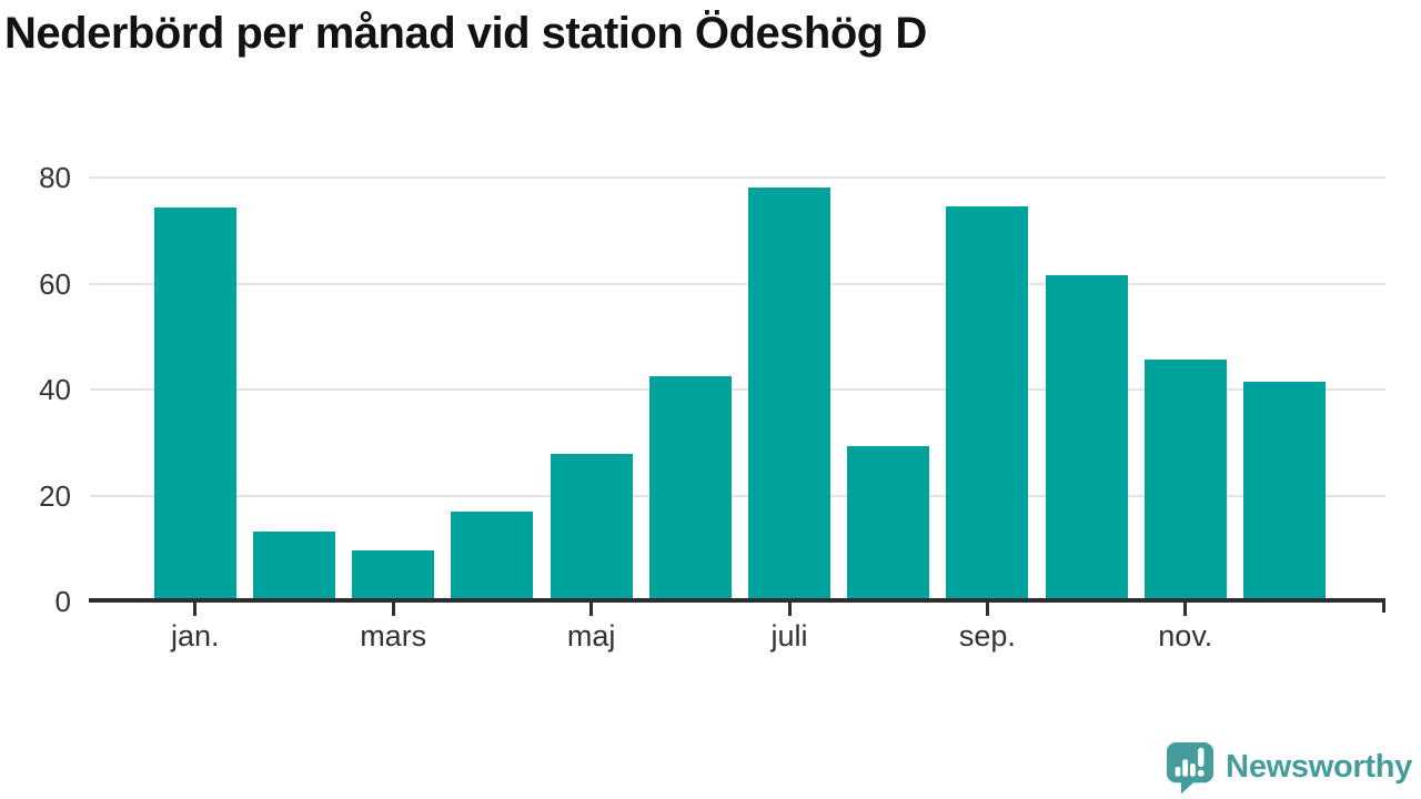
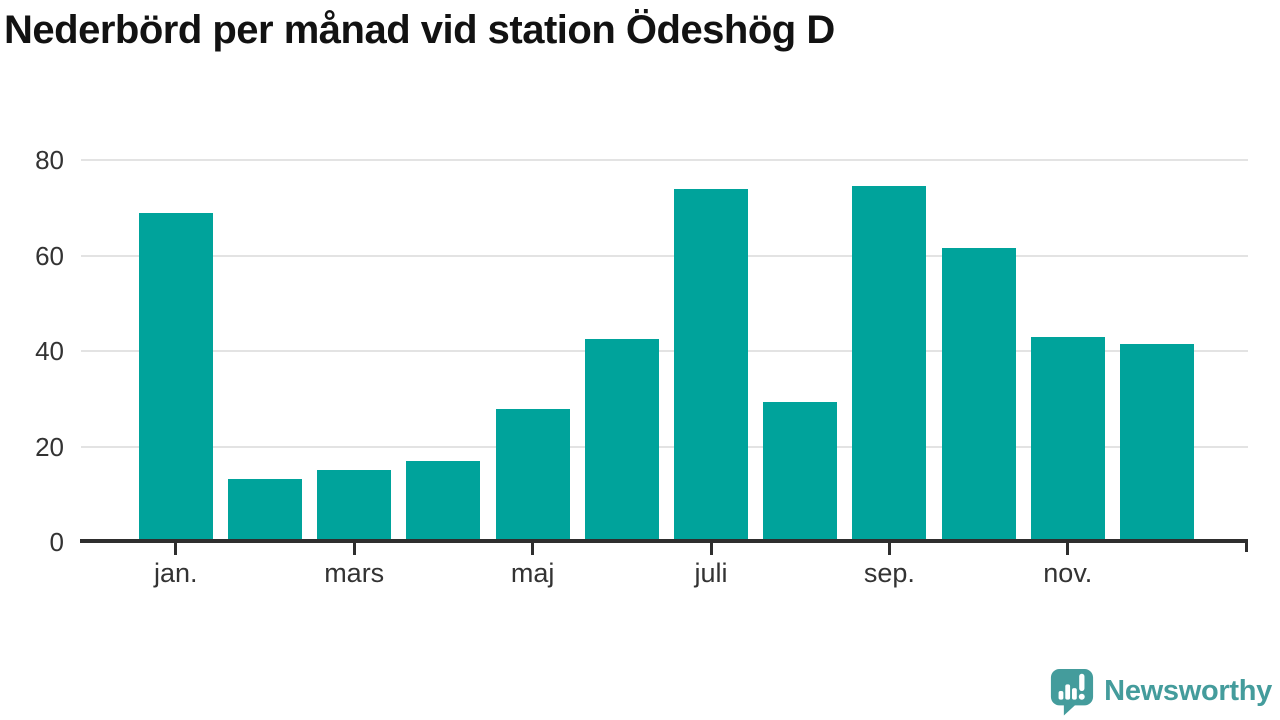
jan.: 74 -> 69
mars: 10 -> 15
juli: 78 -> 74
nov.: 46 -> 43
